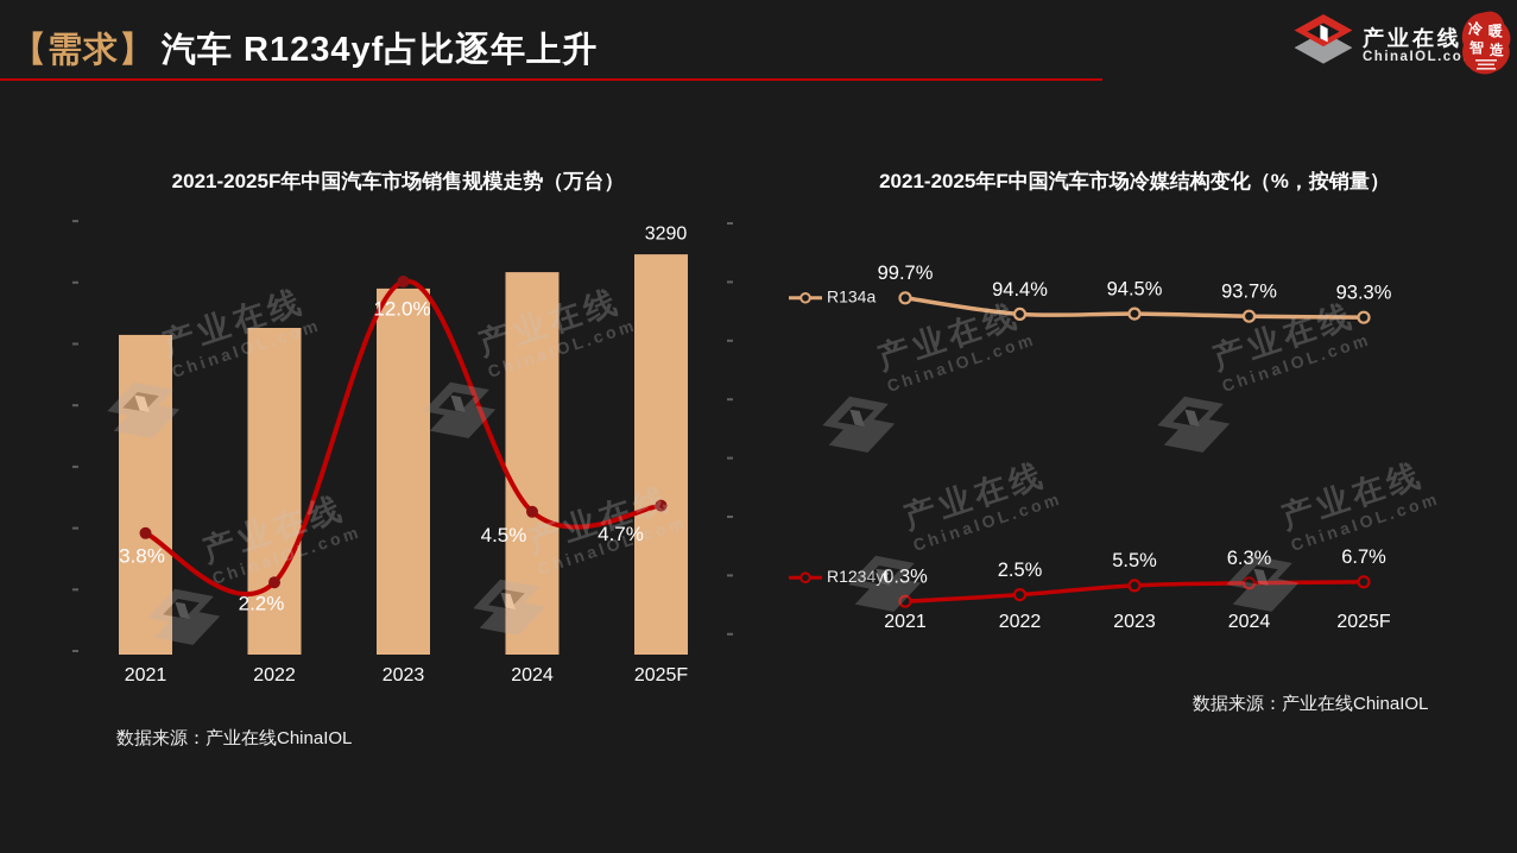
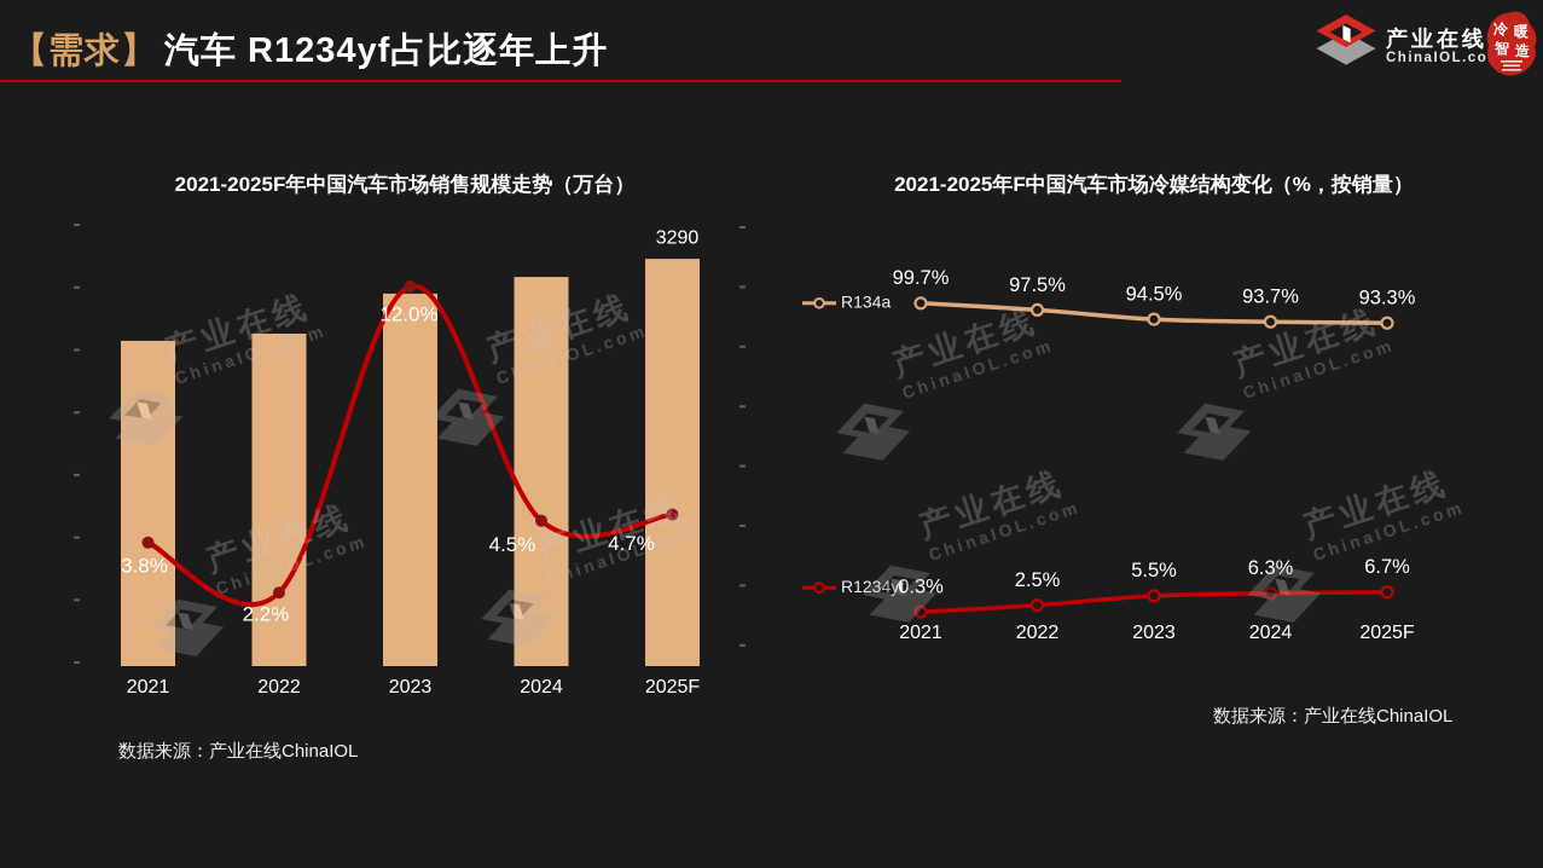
2021-2025年F中国汽车市场冷媒结构变化（%，按销量）/R134a/2022: 94.4% -> 97.5%
